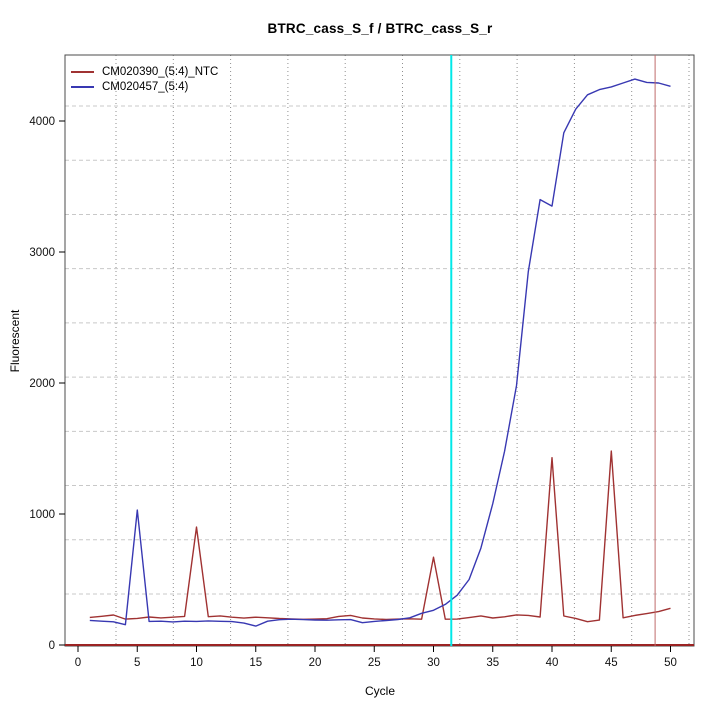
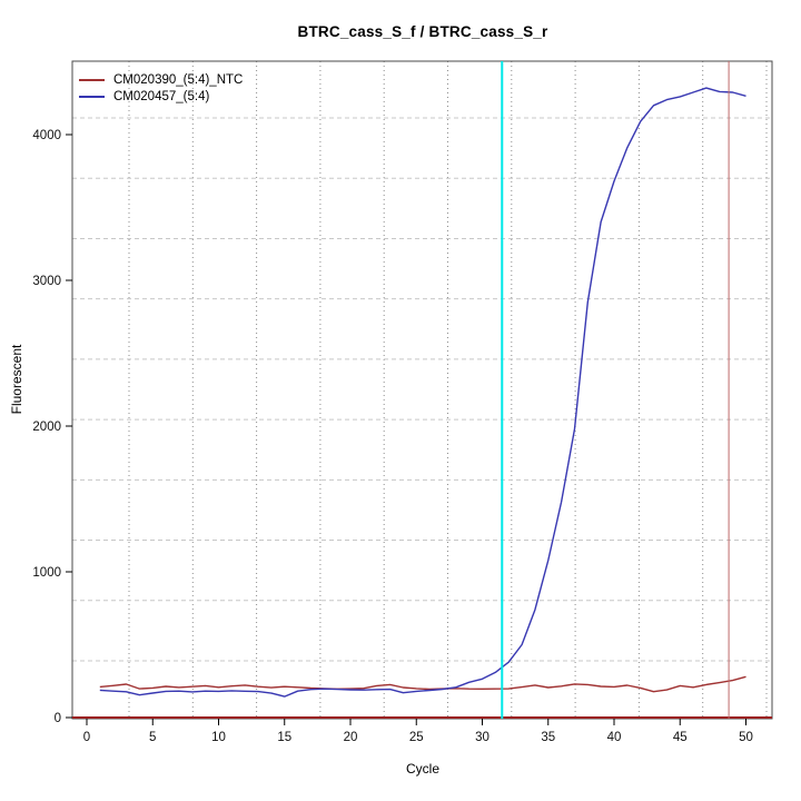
CM020457_(5:4)/5: 1030 -> 170
CM020390_(5:4)_NTC/10: 900 -> 210
CM020390_(5:4)_NTC/30: 670 -> 200
CM020390_(5:4)_NTC/40: 1430 -> 210
CM020457_(5:4)/40: 3350 -> 3680
CM020390_(5:4)_NTC/45: 1480 -> 220
